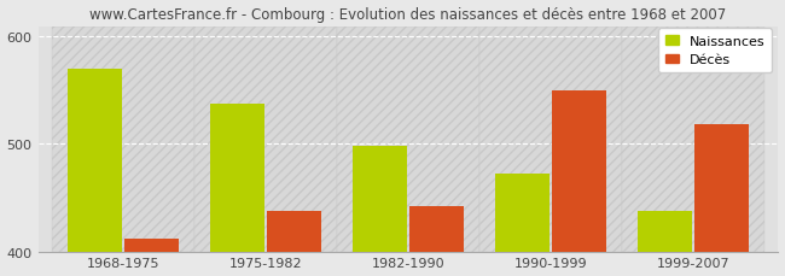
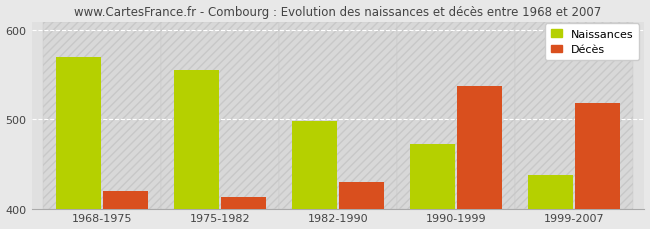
Décès/1968-1975: 412 -> 420
Naissances/1975-1982: 538 -> 555
Décès/1975-1982: 438 -> 413
Décès/1982-1990: 442 -> 430
Décès/1990-1999: 550 -> 538
